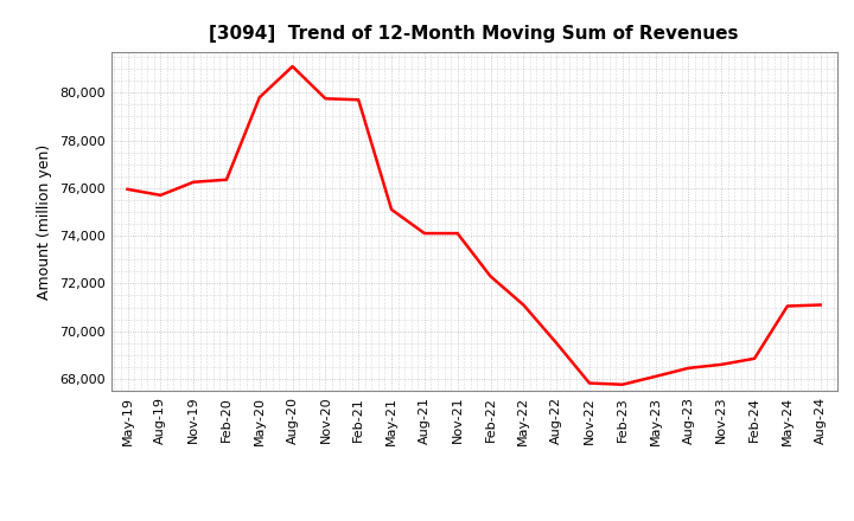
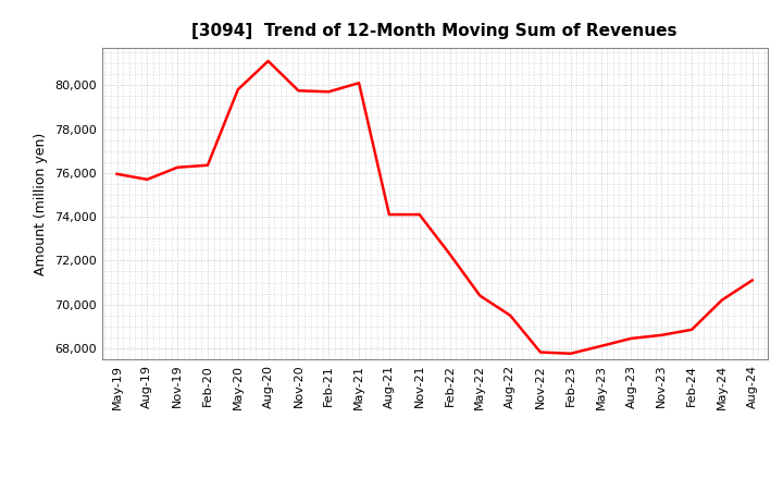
May-21: 75,100 -> 80,100
May-22: 71,100 -> 70,400
May-24: 71,050 -> 70,200
